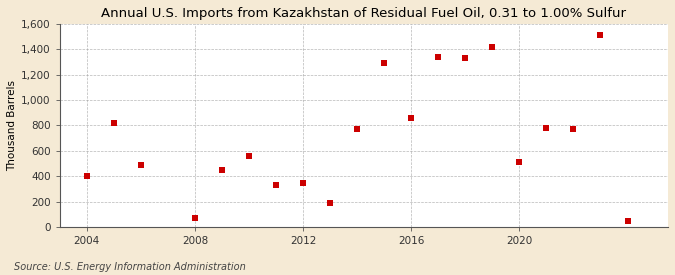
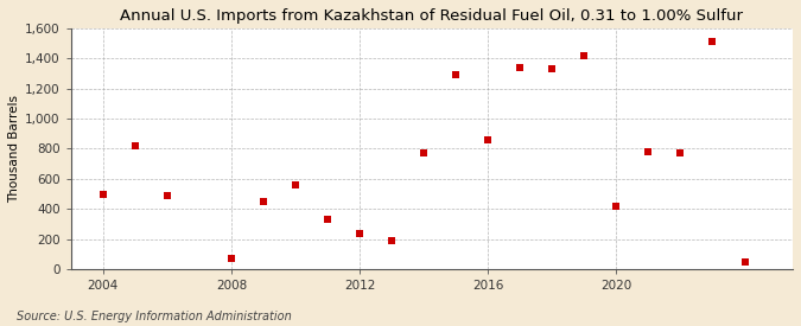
2004: 400 -> 500
2012: 350 -> 240
2020: 510 -> 420
